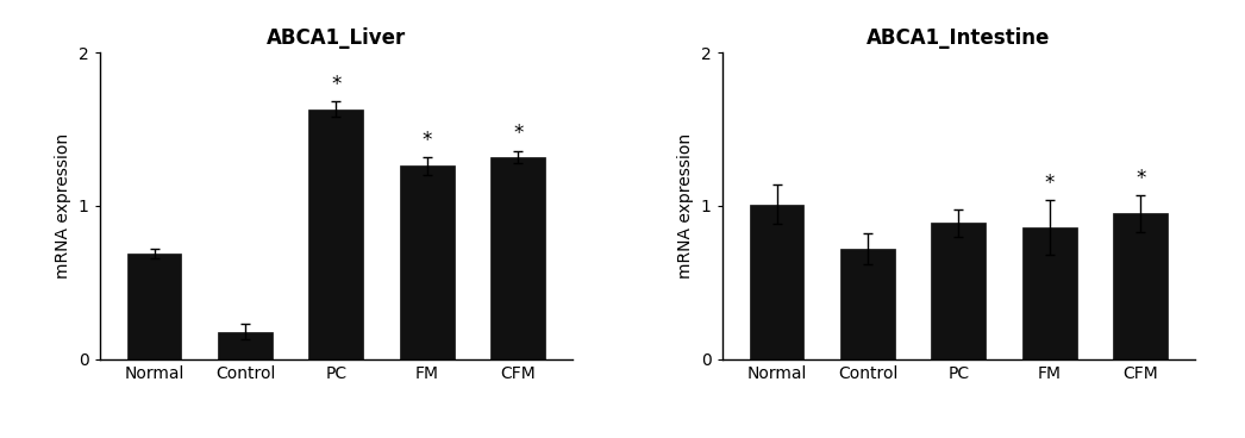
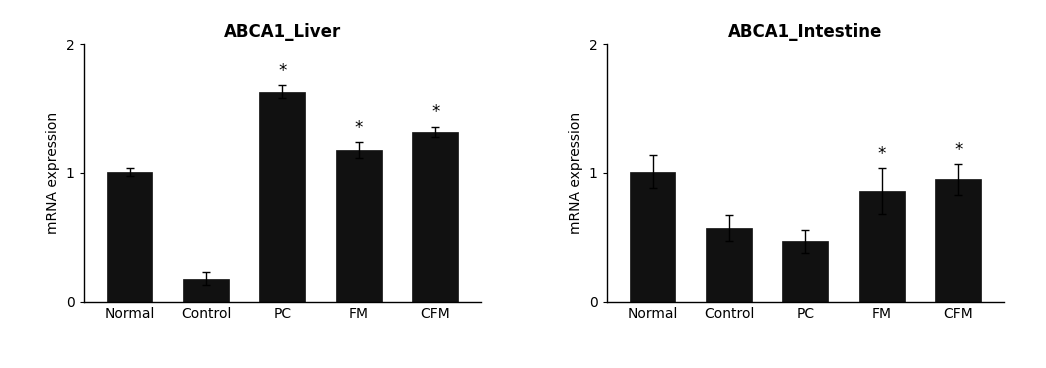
ABCA1_Liver/Normal: 0.69 -> 1.01
ABCA1_Liver/FM: 1.26 -> 1.18
ABCA1_Intestine/Control: 0.72 -> 0.57
ABCA1_Intestine/PC: 0.89 -> 0.47
